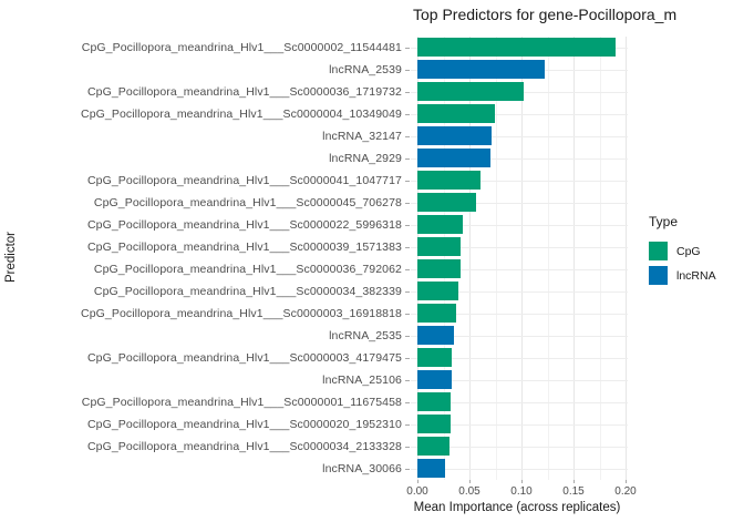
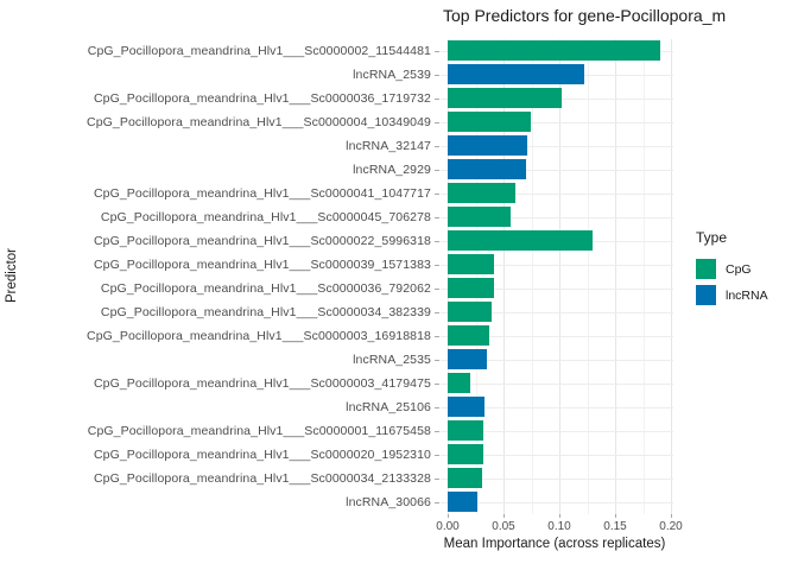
CpG_Pocillopora_meandrina_Hlv1___Sc0000022_5996318: 0.04 -> 0.13
CpG_Pocillopora_meandrina_Hlv1___Sc0000003_4179475: 0.03 -> 0.02
